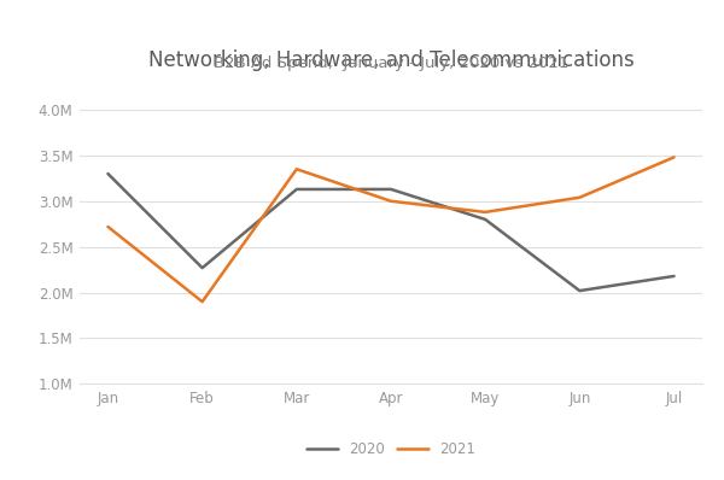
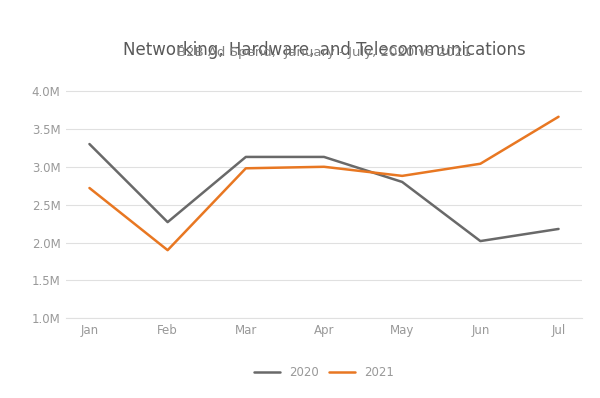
2021/Mar: 3.35M -> 2.98M
2021/Jul: 3.48M -> 3.66M
